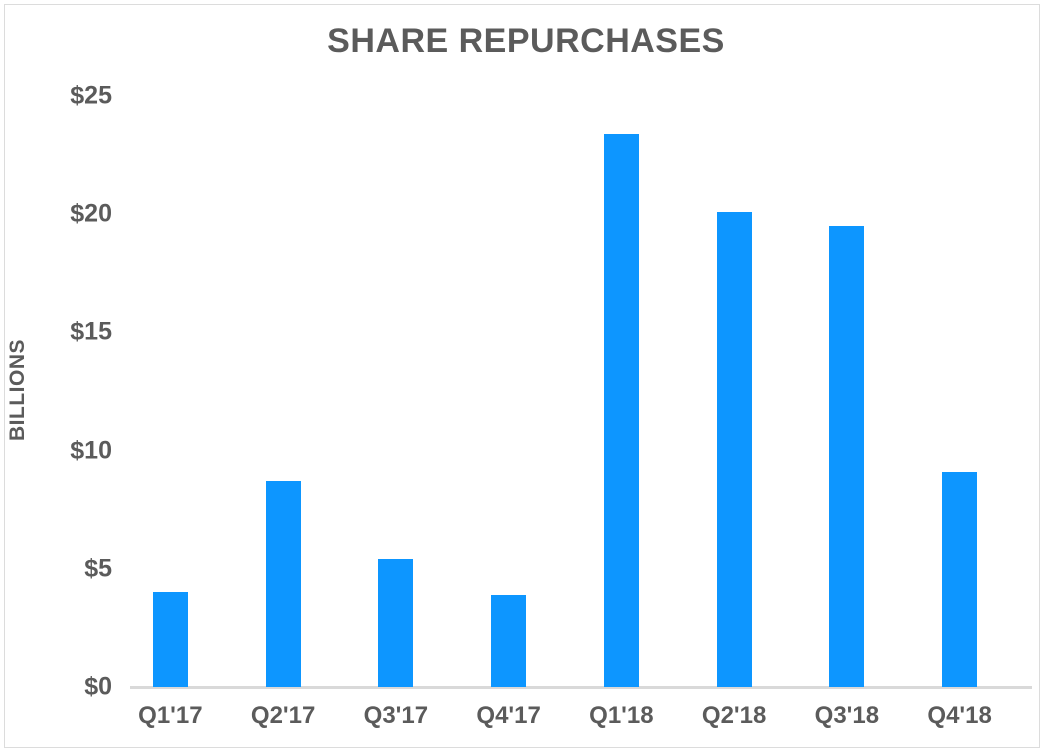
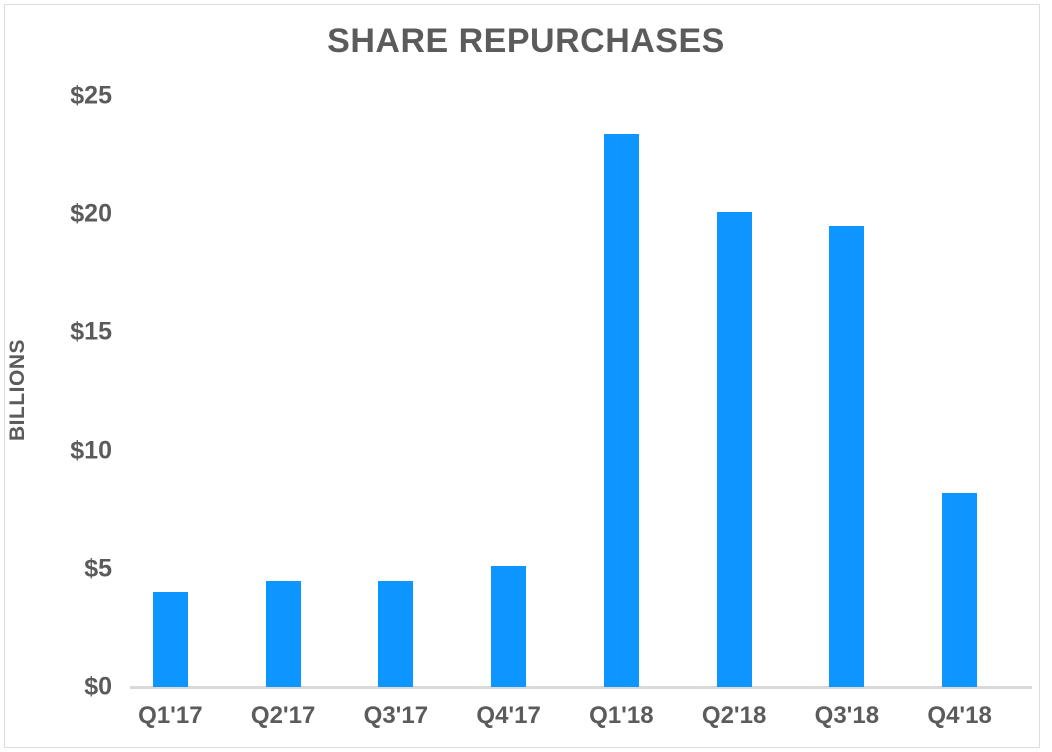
Q2'17: $8.7 -> $4.5
Q3'17: $5.4 -> $4.5
Q4'17: $3.9 -> $5.1
Q4'18: $9.1 -> $8.2
